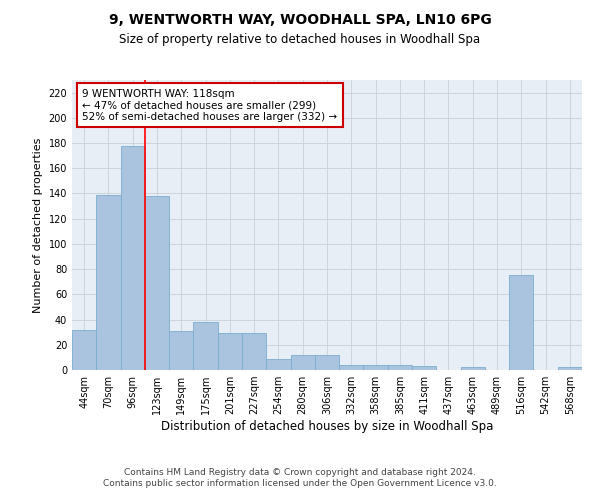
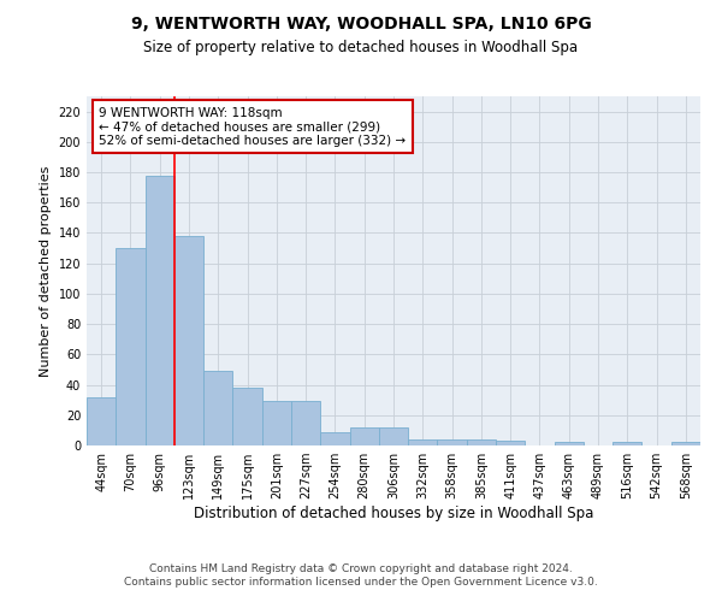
70sqm: 139 -> 130
149sqm: 31 -> 49
516sqm: 75 -> 2
